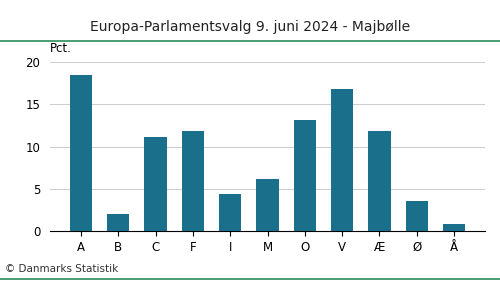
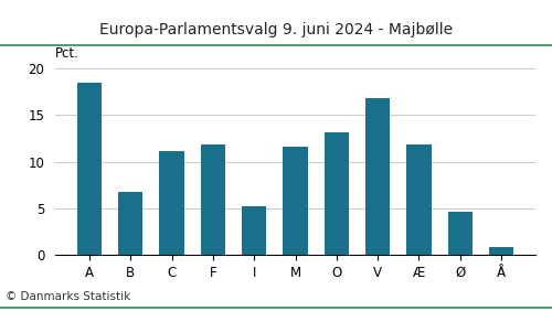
B: 2.0 -> 6.8
I: 4.4 -> 5.2
M: 6.2 -> 11.6
Ø: 3.6 -> 4.6
